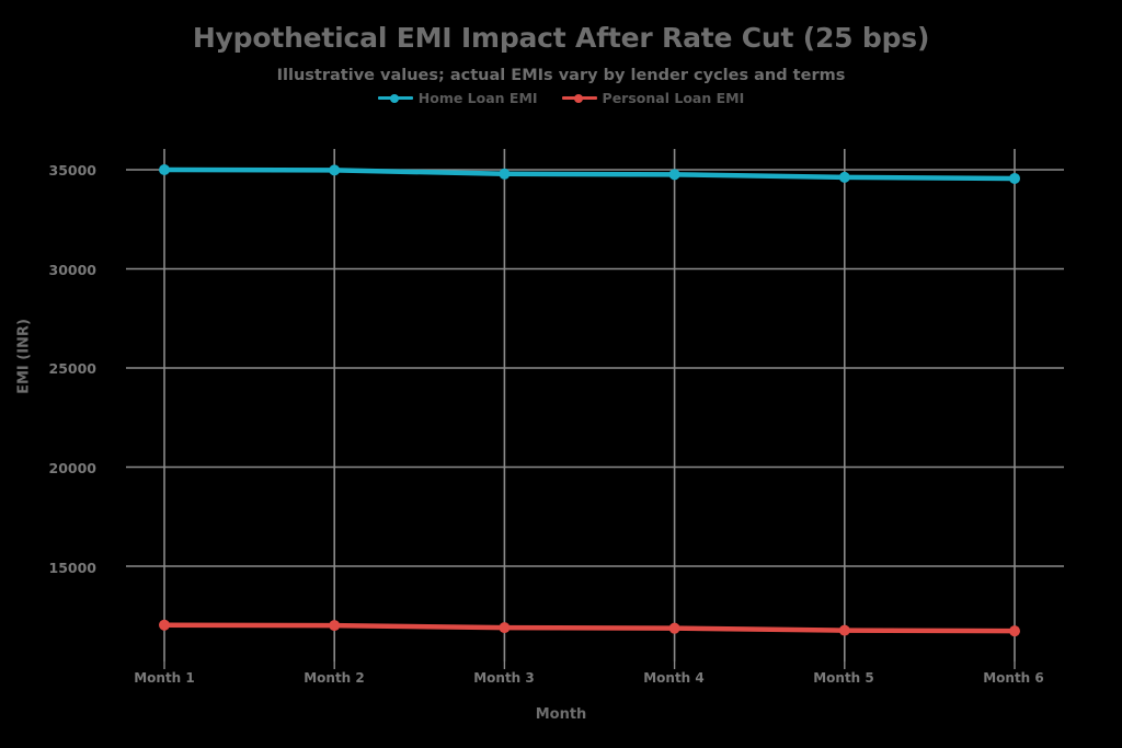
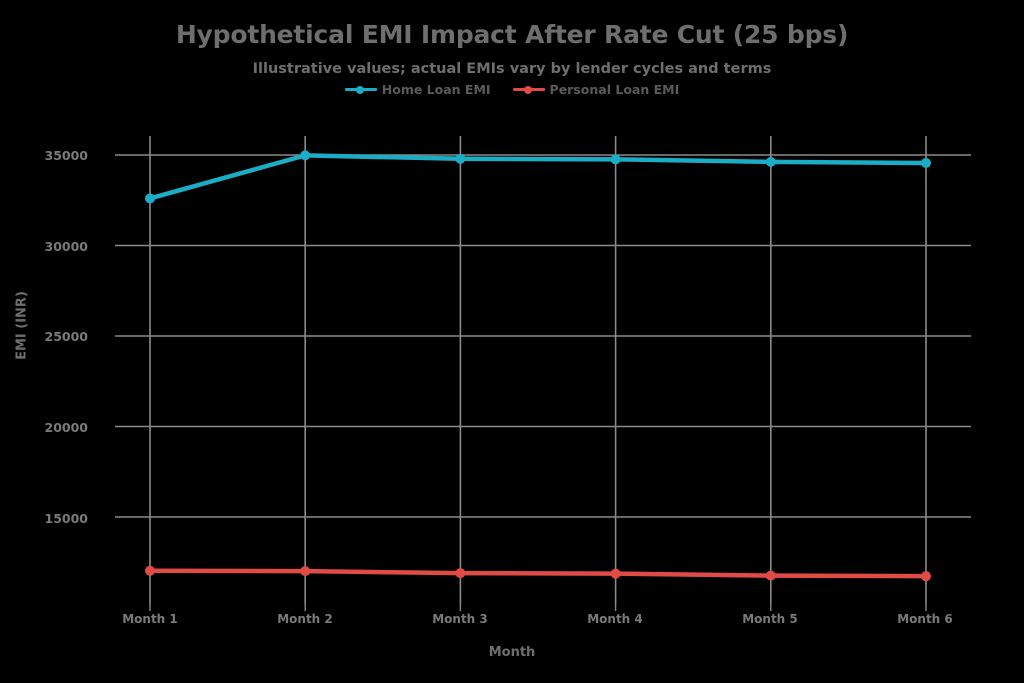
Home Loan EMI/Month 1: 35000 -> 32600
